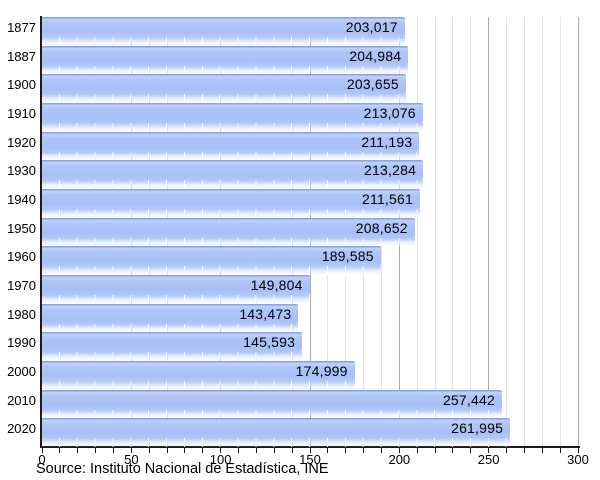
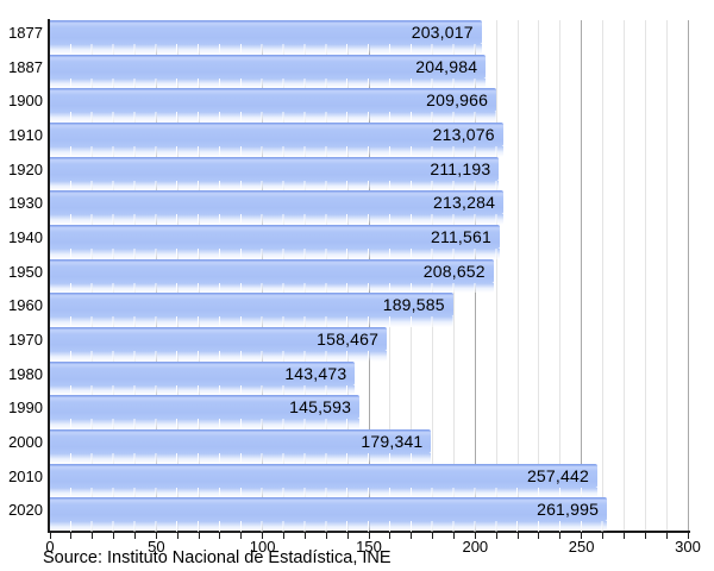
1900: 203,655 -> 209,966
1970: 149,804 -> 158,467
2000: 174,999 -> 179,341
